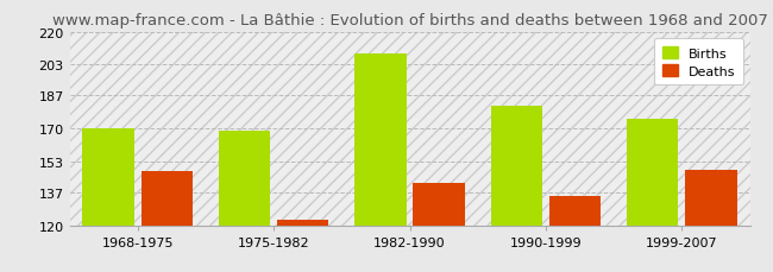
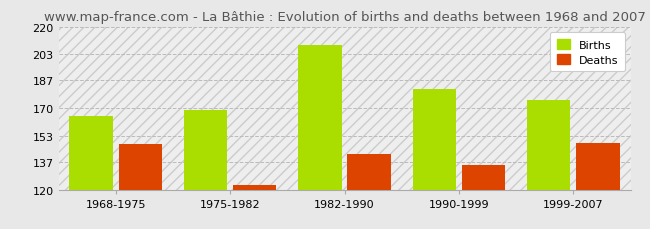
Births/1968-1975: 170 -> 165
